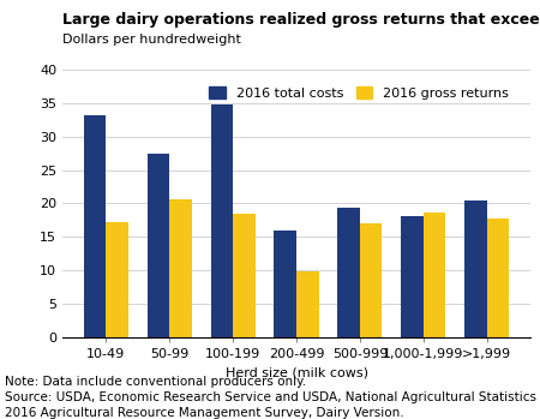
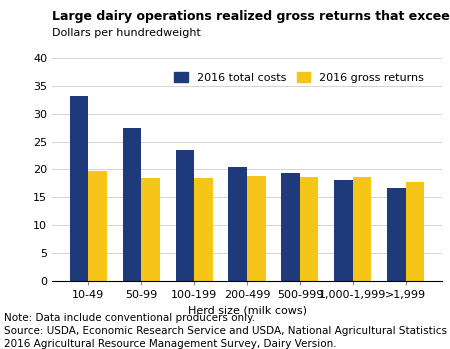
2016 gross returns/10-49: 17.2 -> 19.7
2016 gross returns/50-99: 20.6 -> 18.5
2016 total costs/100-199: 34.8 -> 23.5
2016 total costs/200-499: 16.0 -> 20.5
2016 gross returns/200-499: 9.8 -> 18.9
2016 gross returns/500-999: 17.0 -> 18.7
2016 total costs/>1,999: 20.4 -> 16.7
